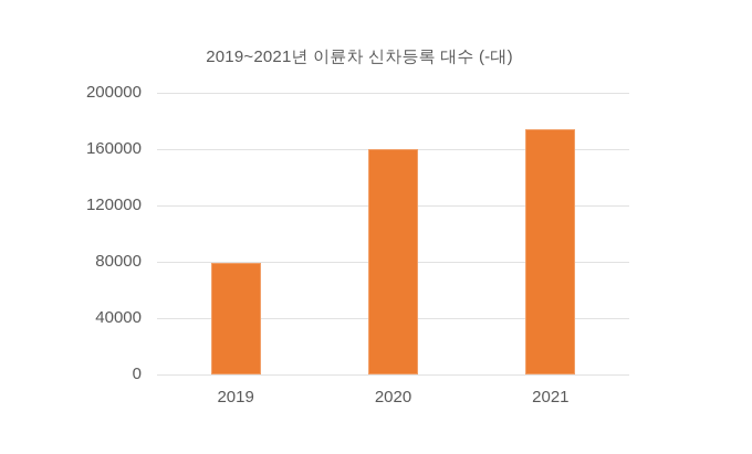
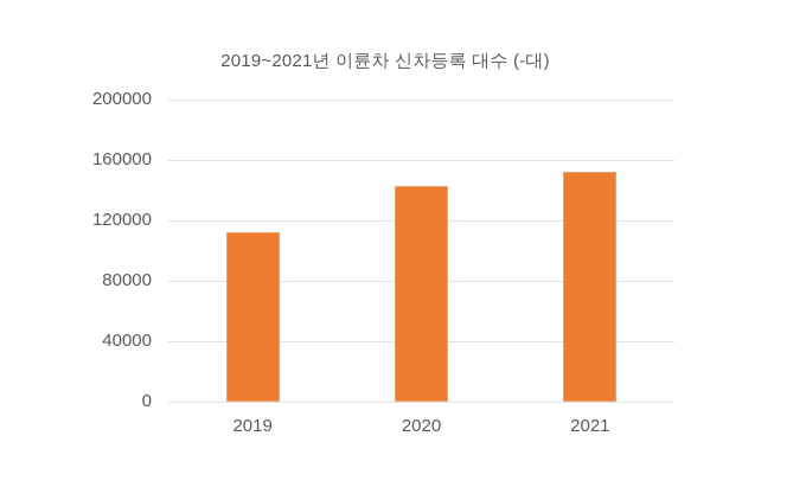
2019: 79000 -> 112000
2020: 160000 -> 143000
2021: 174000 -> 152000
